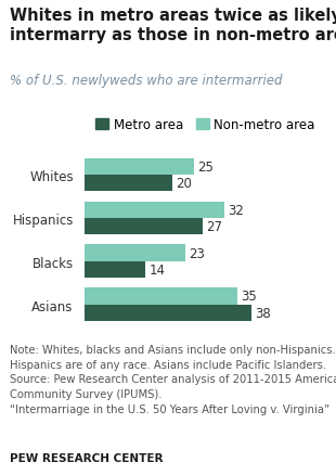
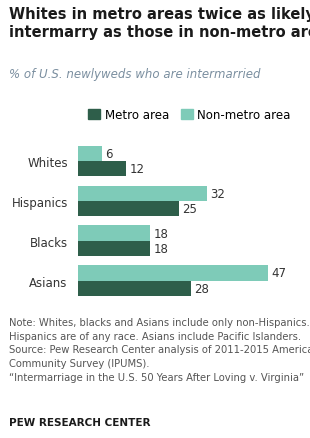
Non-metro area/Whites: 25 -> 6
Metro area/Whites: 20 -> 12
Metro area/Hispanics: 27 -> 25
Non-metro area/Blacks: 23 -> 18
Metro area/Blacks: 14 -> 18
Non-metro area/Asians: 35 -> 47
Metro area/Asians: 38 -> 28
